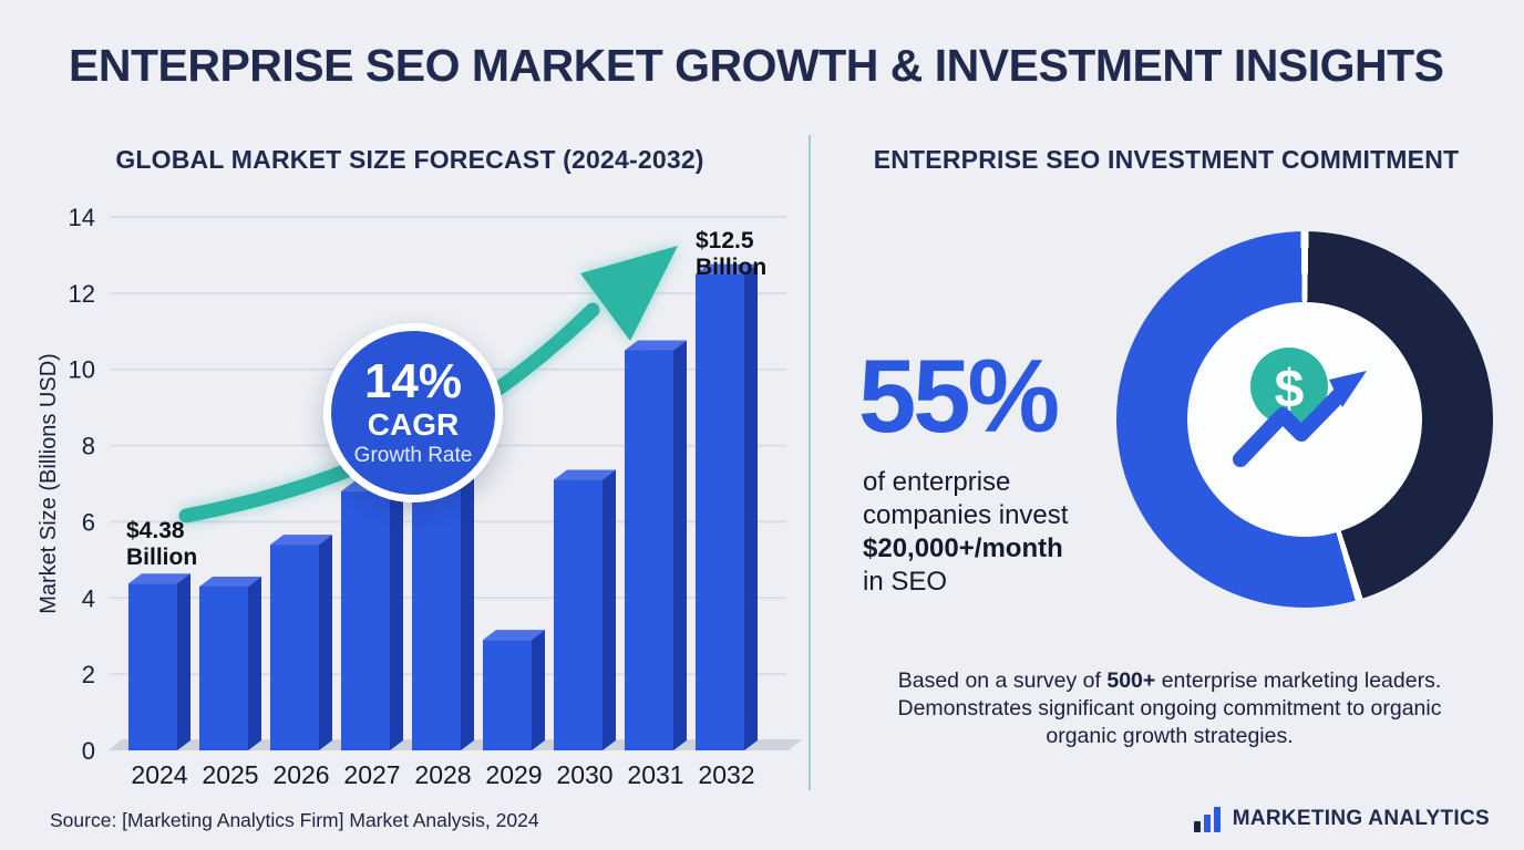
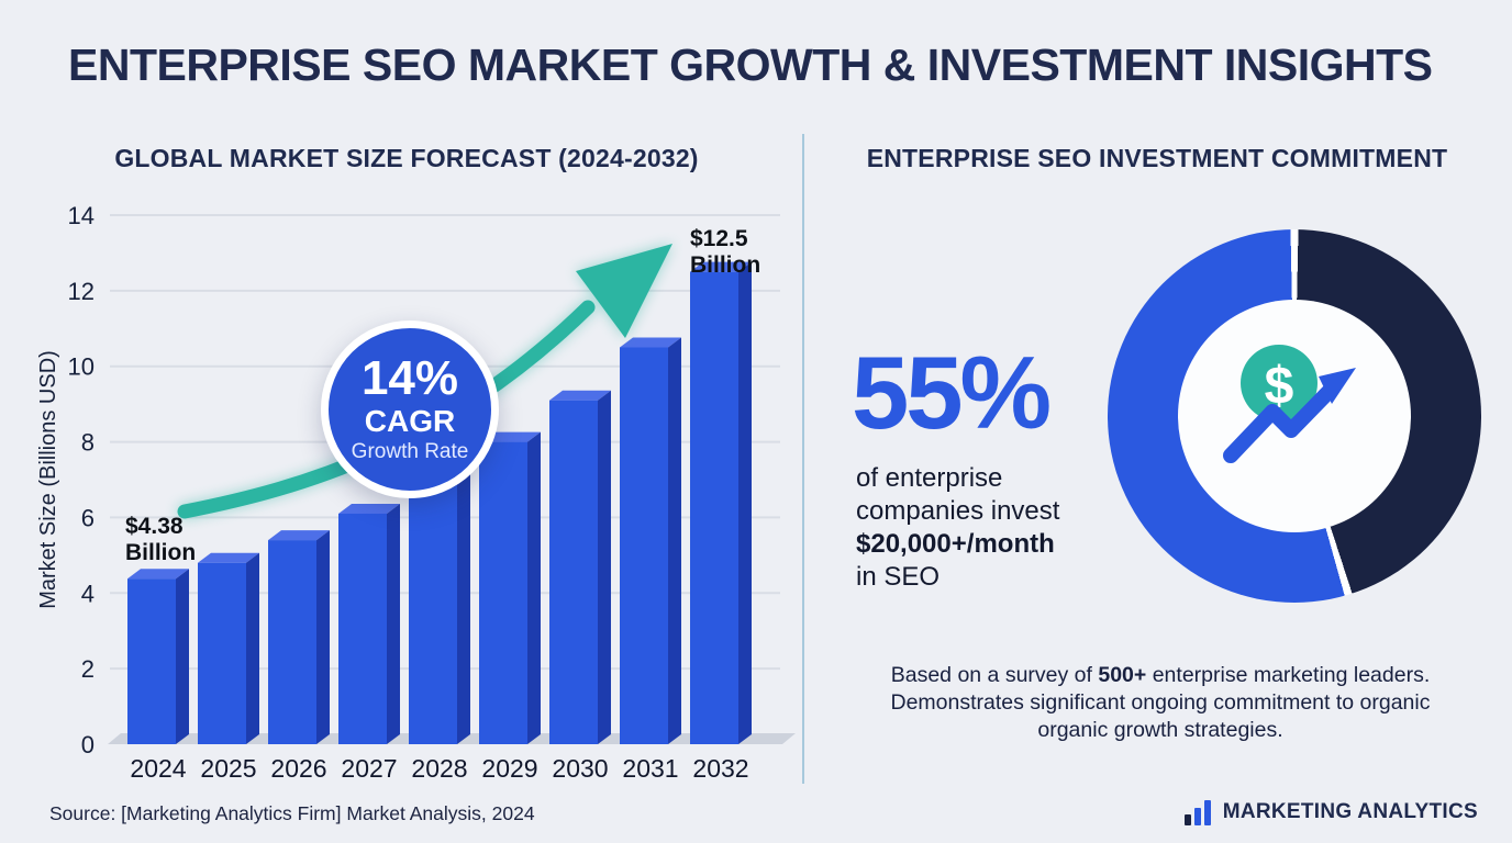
2025: 4.3 -> 4.8
2027: 6.8 -> 6.1
2029: 2.9 -> 8.0
2030: 7.1 -> 9.1
